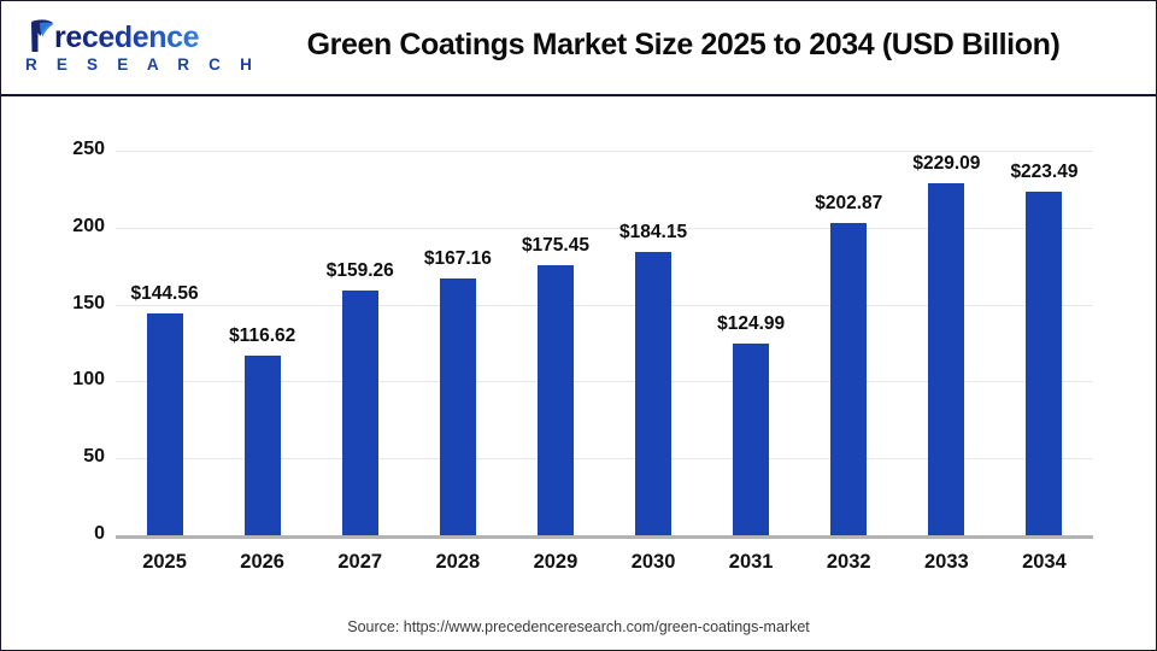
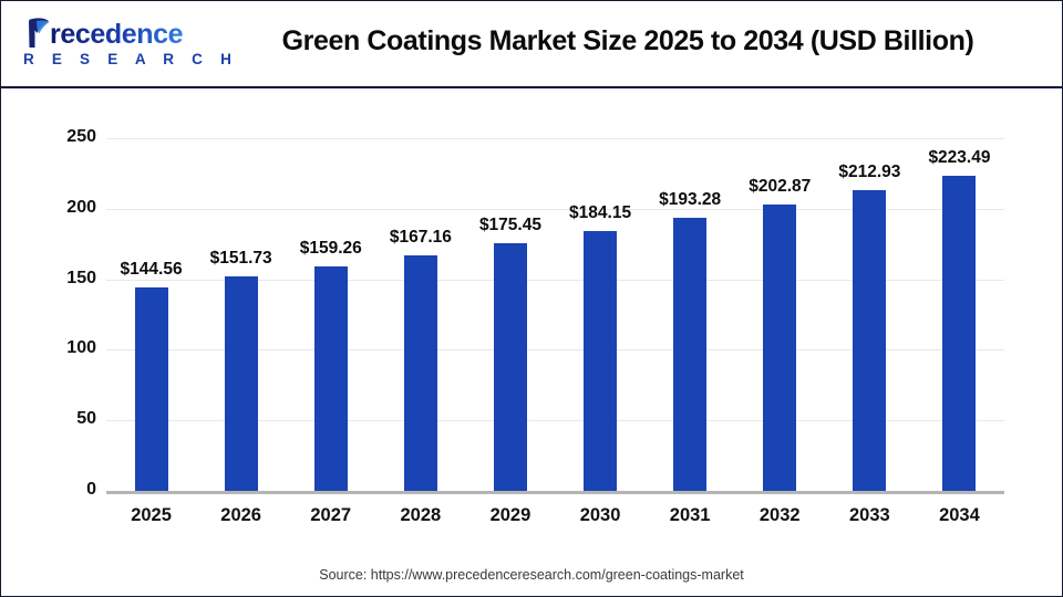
2026: $116.62 -> $151.73
2031: $124.99 -> $193.28
2033: $229.09 -> $212.93
